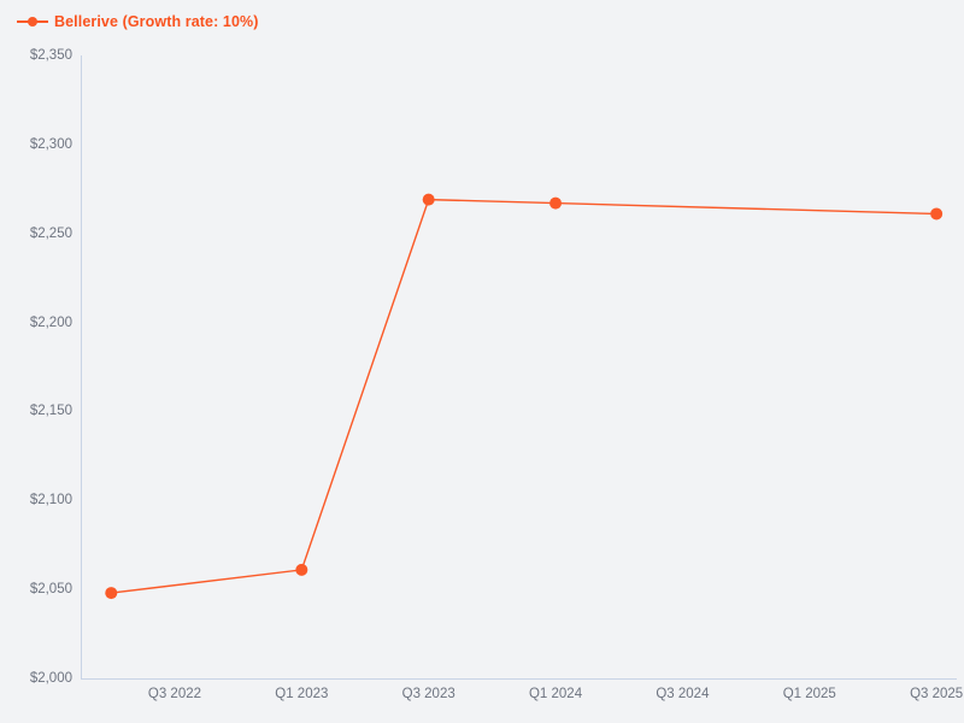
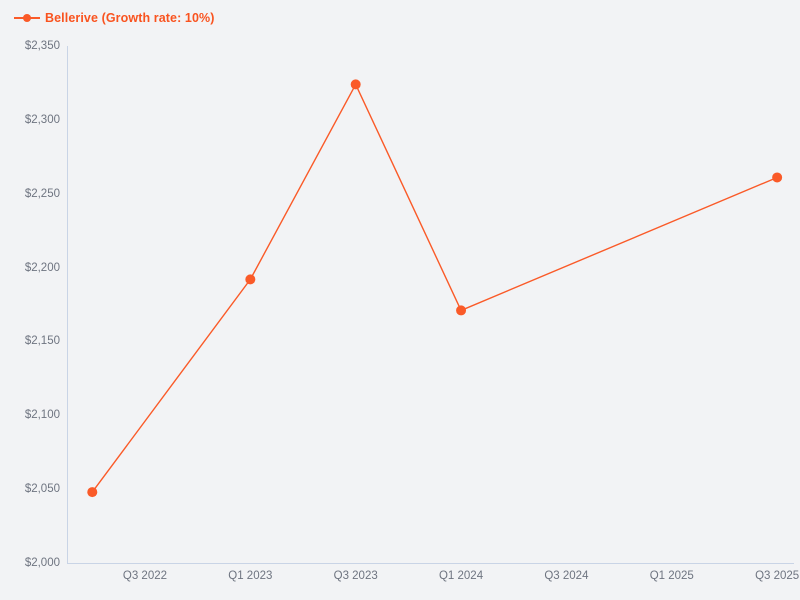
Q1 2023: $2061 -> $2192
Q3 2023: $2269 -> $2324
Q1 2024: $2267 -> $2171
